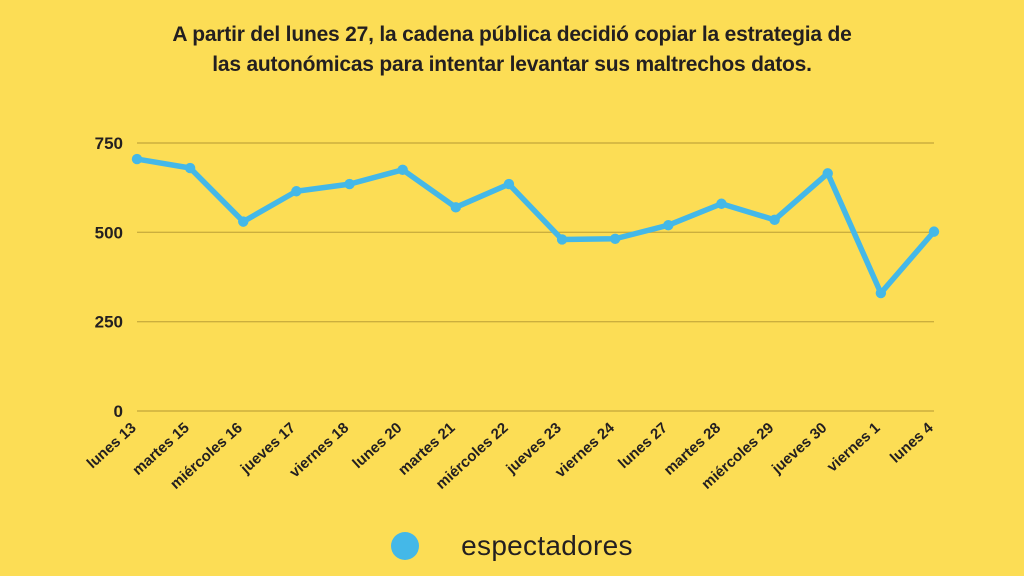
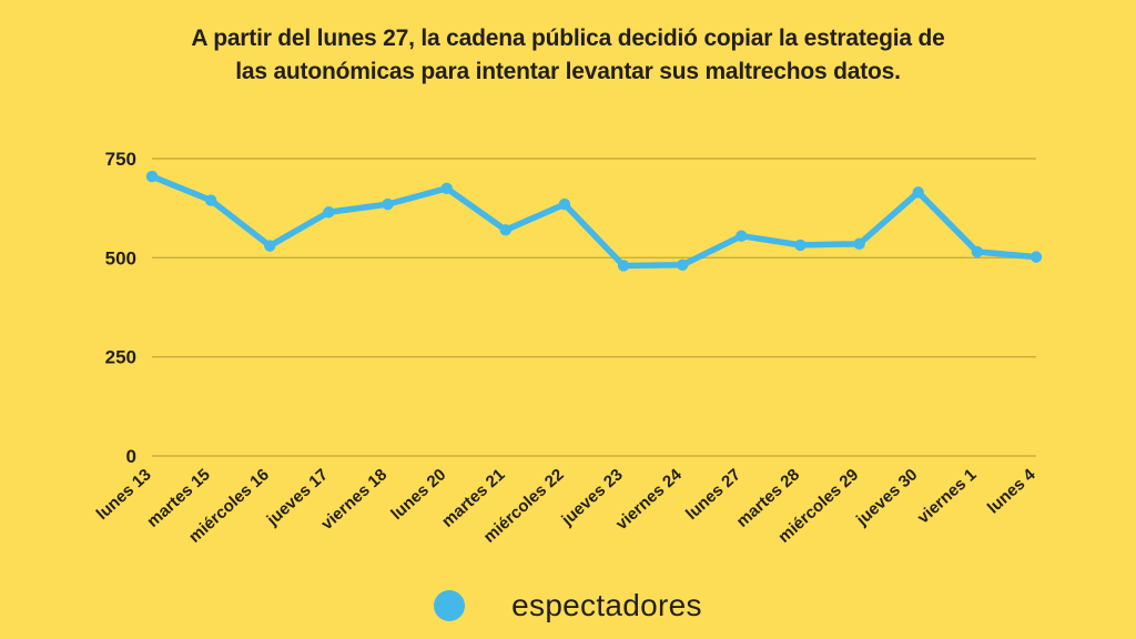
martes 15: 680 -> 640
lunes 27: 520 -> 560
martes 28: 580 -> 530
viernes 1: 330 -> 520
